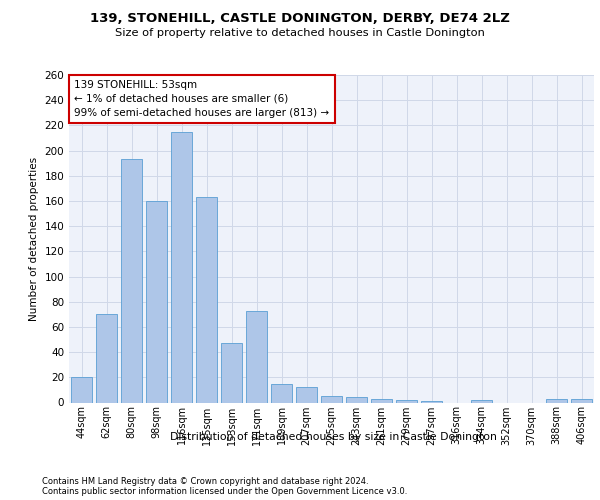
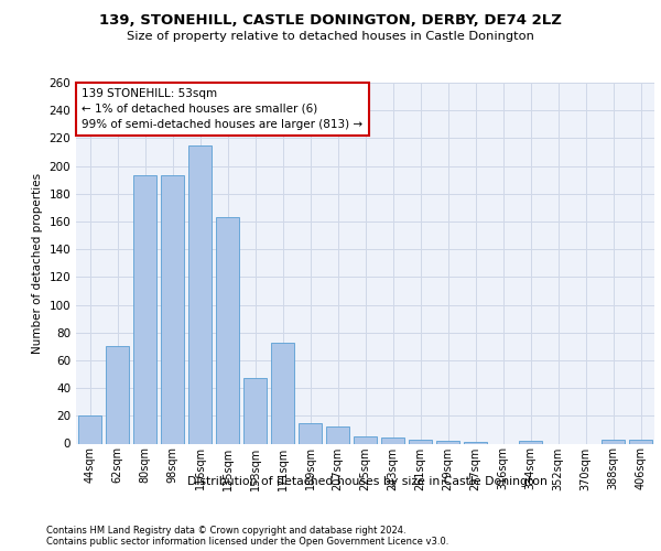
98sqm: 160 -> 193
